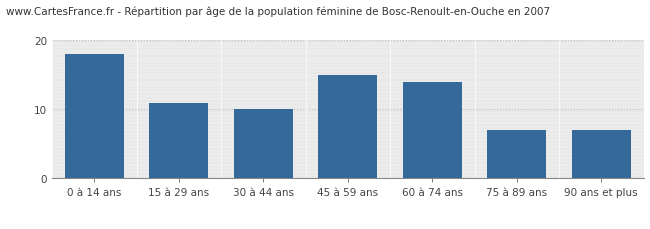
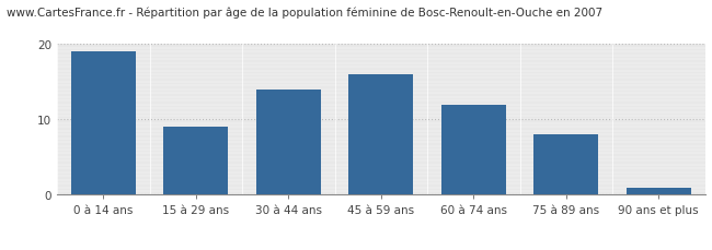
0 à 14 ans: 18 -> 19
15 à 29 ans: 11 -> 9
30 à 44 ans: 10 -> 14
45 à 59 ans: 15 -> 16
60 à 74 ans: 14 -> 12
75 à 89 ans: 7 -> 8
90 ans et plus: 7 -> 1
